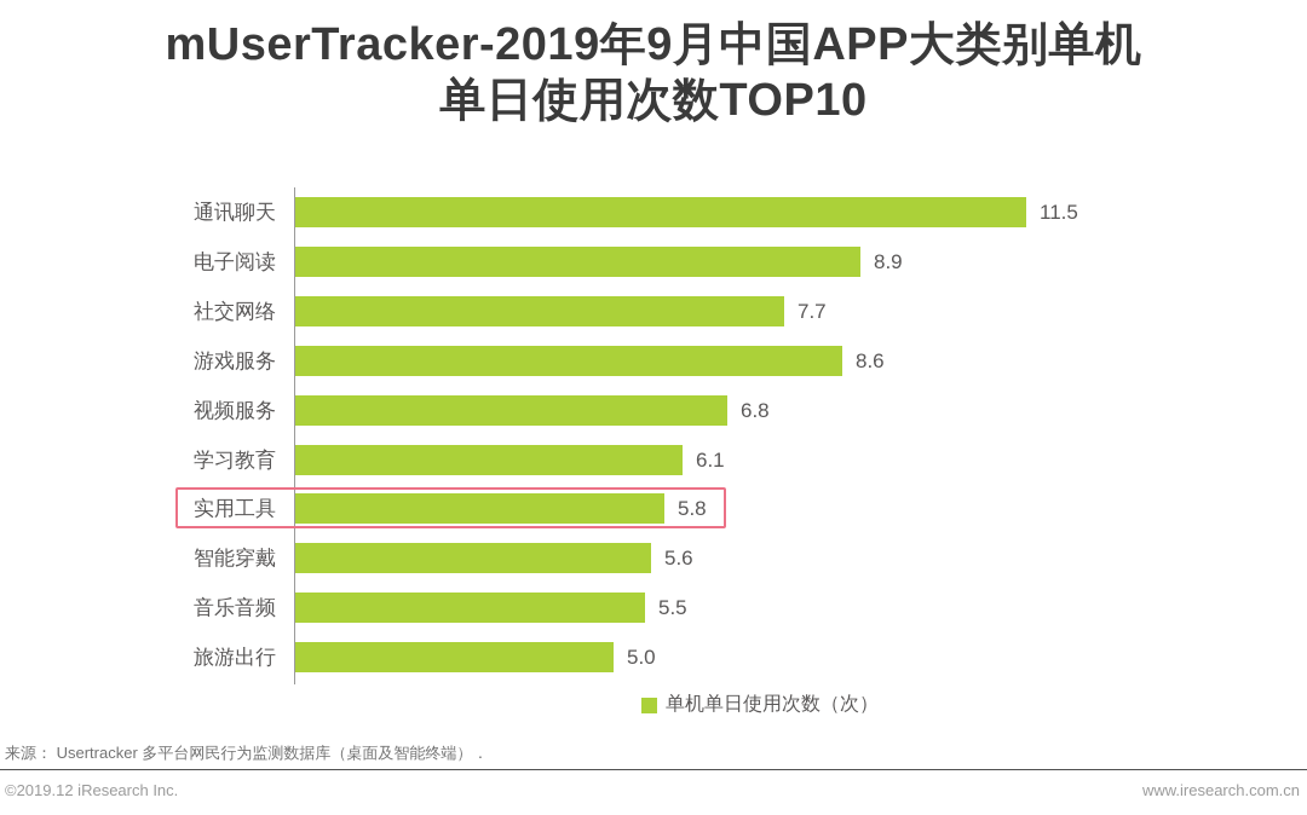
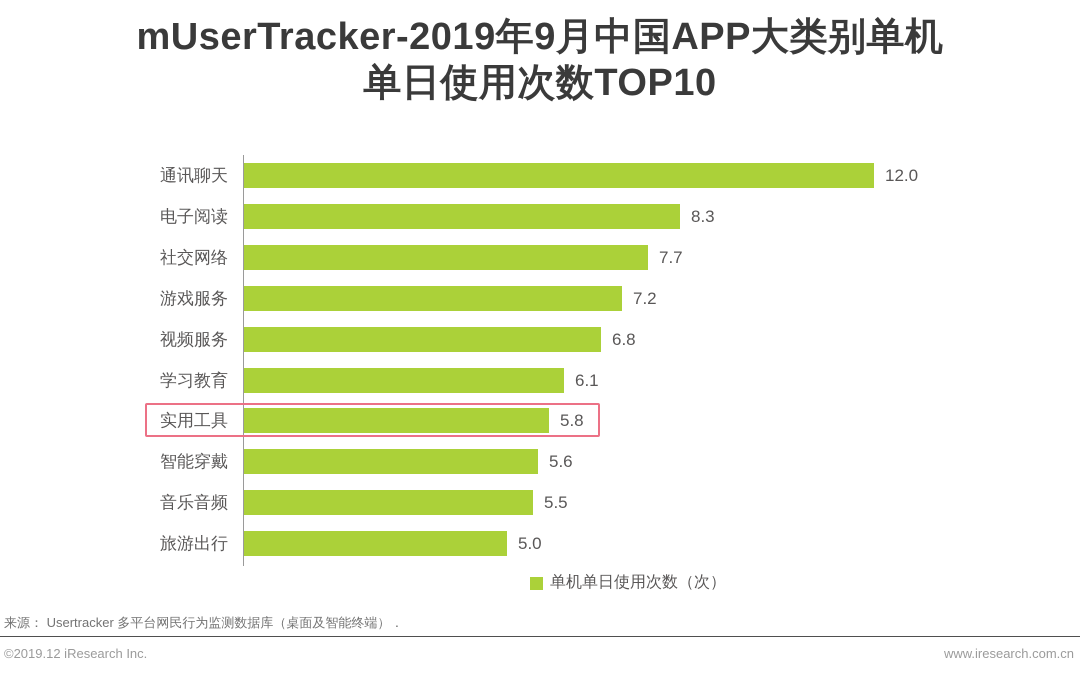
通讯聊天: 11.5 -> 12.0
电子阅读: 8.9 -> 8.3
游戏服务: 8.6 -> 7.2
